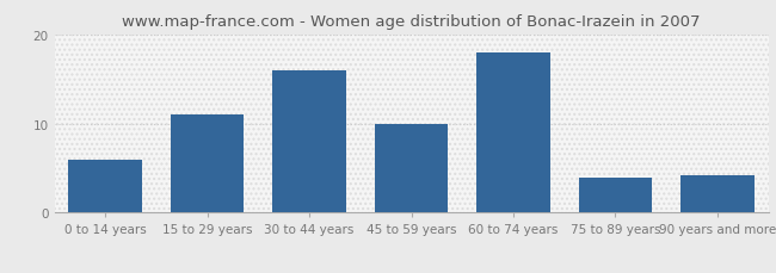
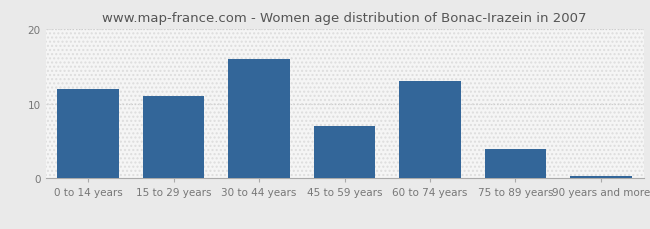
0 to 14 years: 6.0 -> 12.0
45 to 59 years: 10.0 -> 7.0
60 to 74 years: 18.0 -> 13.0
90 years and more: 4.2 -> 0.3
